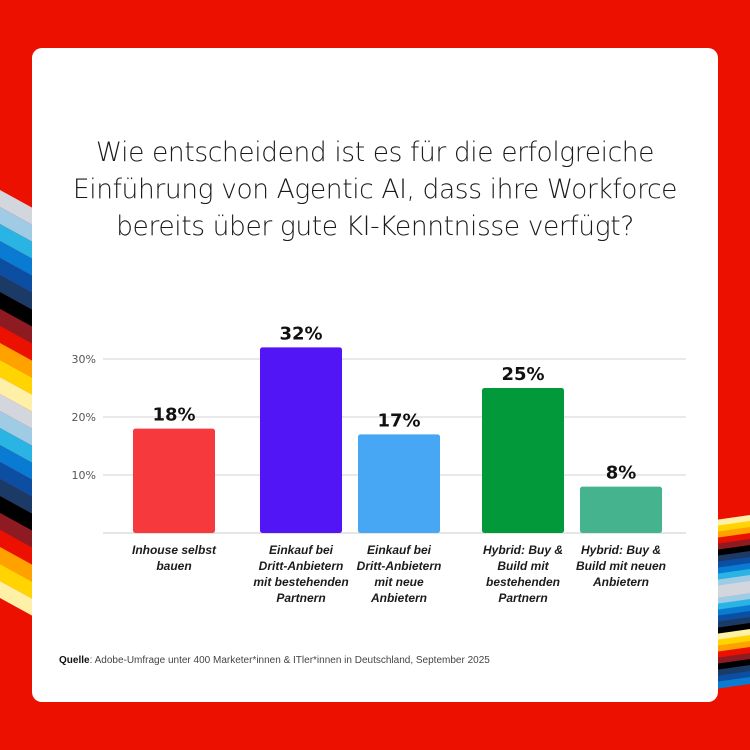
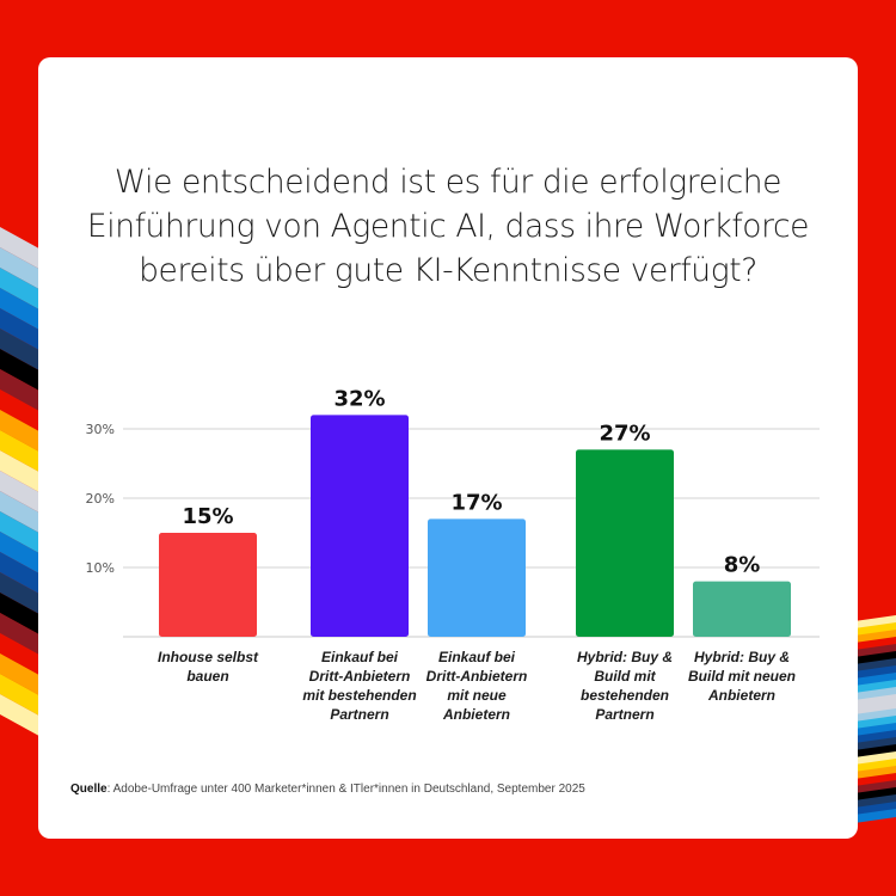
Inhouse selbst bauen: 18% -> 15%
Hybrid: Buy & Build mit bestehenden Partnern: 25% -> 27%
